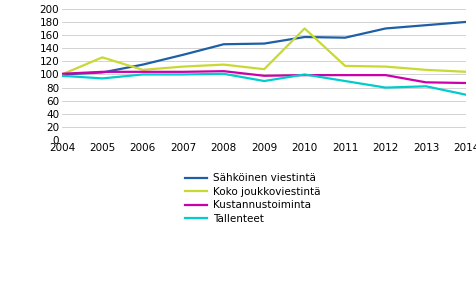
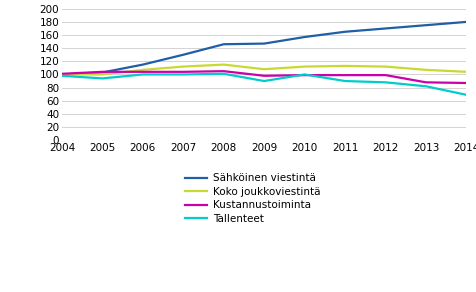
Koko joukkoviestintä/2005: 126 -> 100
Koko joukkoviestintä/2010: 170 -> 112
Sähköinen viestintä/2011: 156 -> 165
Tallenteet/2012: 80 -> 88
